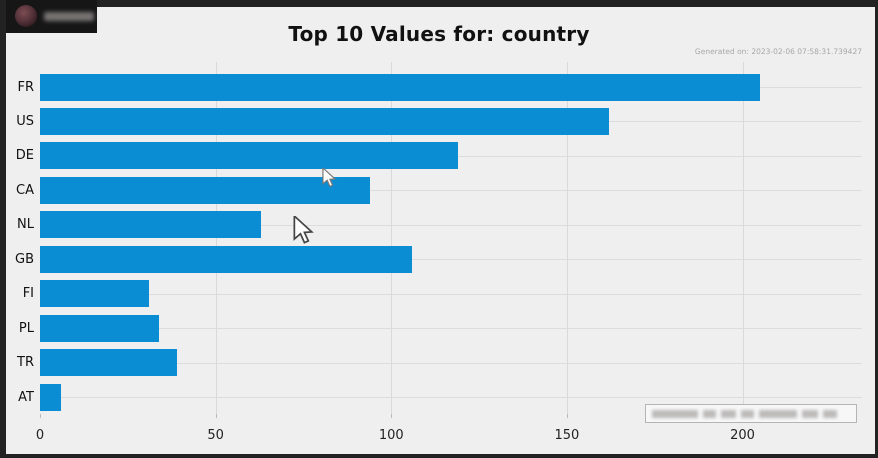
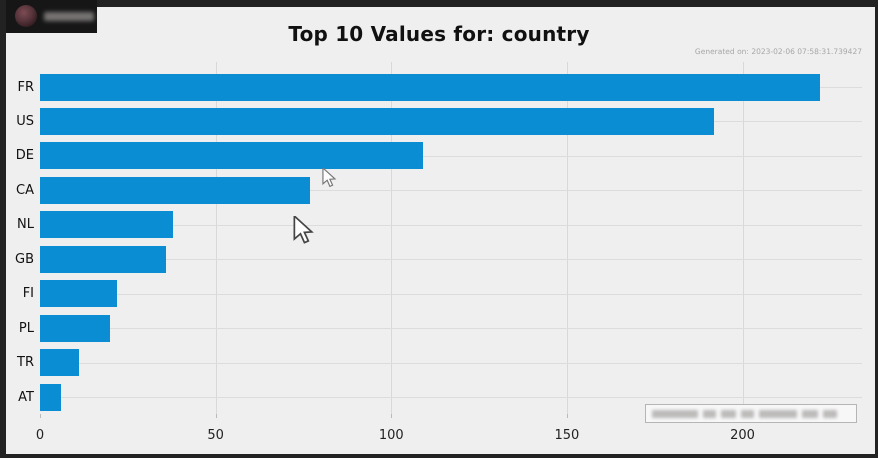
FR: 205 -> 222
US: 162 -> 192
DE: 119 -> 109
CA: 94 -> 77
NL: 63 -> 38
GB: 106 -> 36
FI: 31 -> 22
PL: 34 -> 20
TR: 39 -> 11
